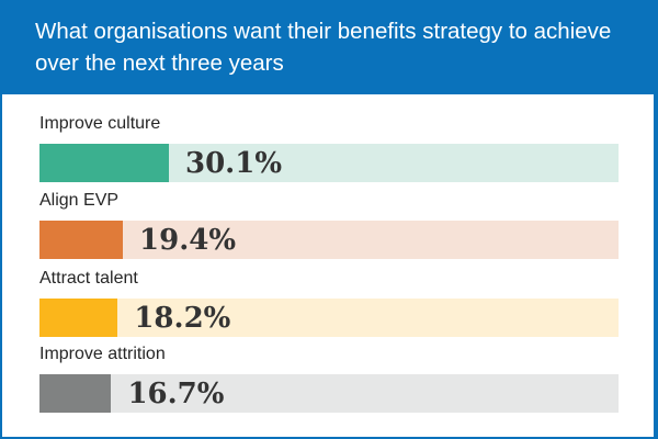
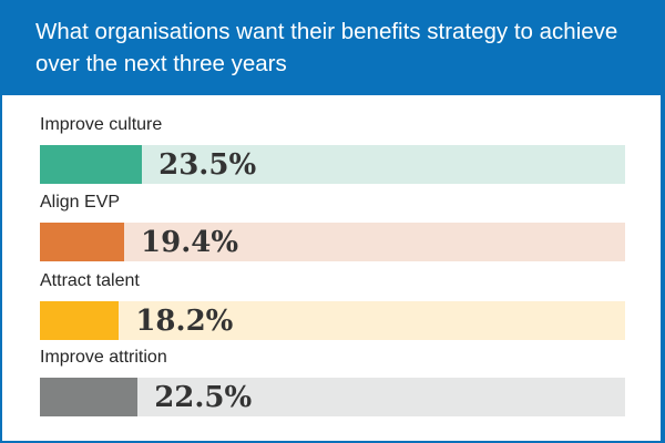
Improve culture: 30.1% -> 23.5%
Improve attrition: 16.7% -> 22.5%
